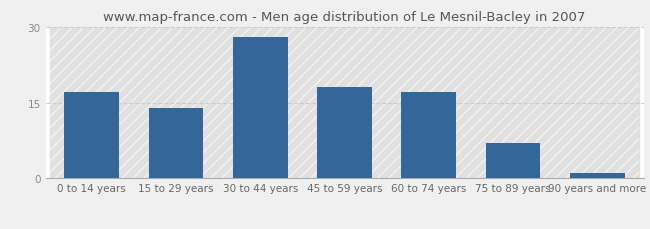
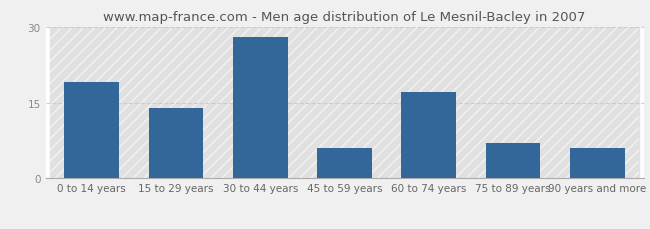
0 to 14 years: 17 -> 19
45 to 59 years: 18 -> 6
90 years and more: 1 -> 6
